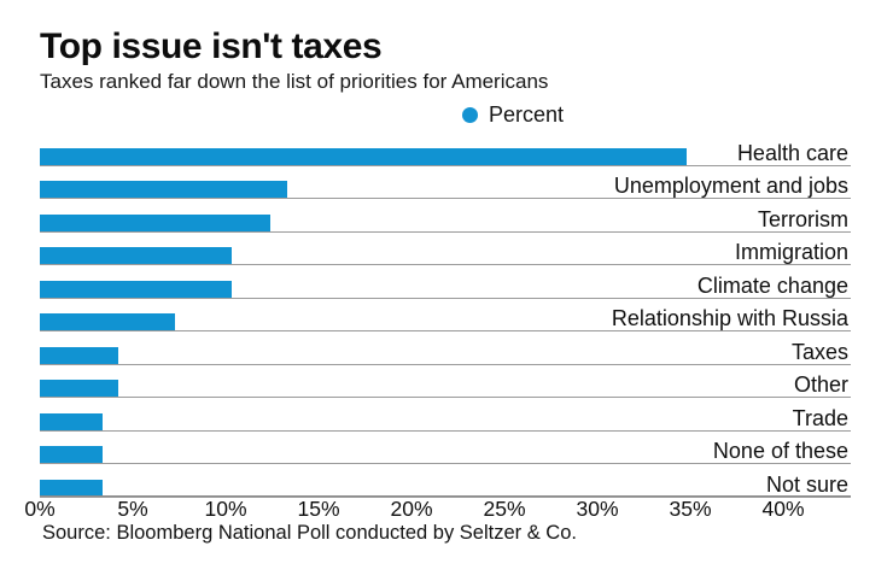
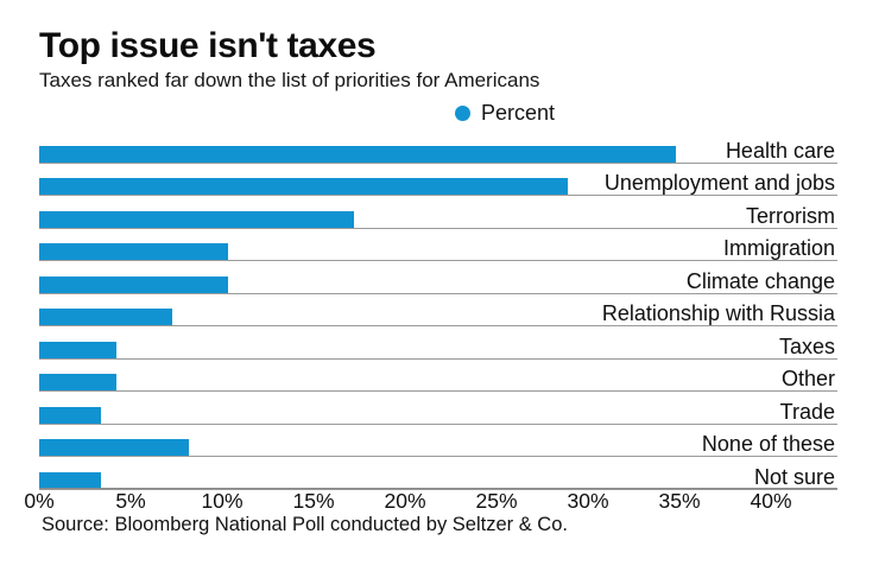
Unemployment and jobs: 13.3% -> 28.9%
Terrorism: 12.4% -> 17.2%
None of these: 3.4% -> 8.2%
